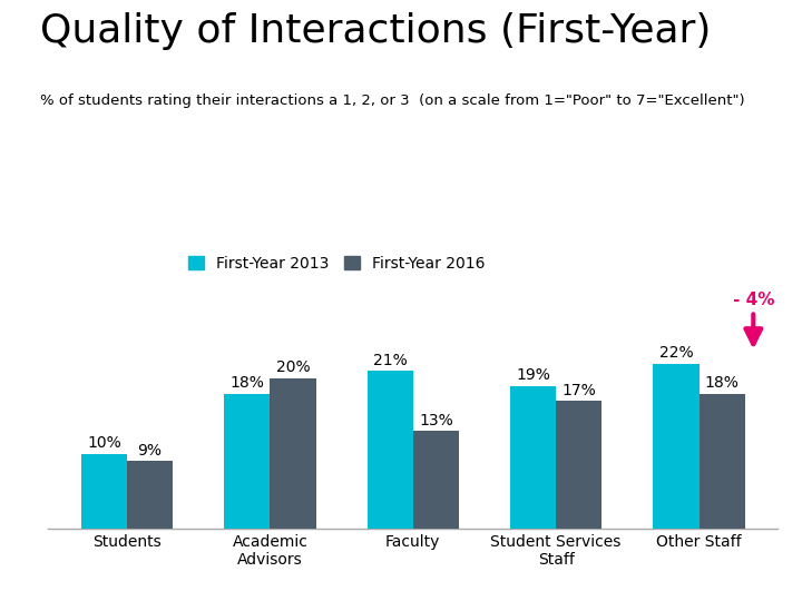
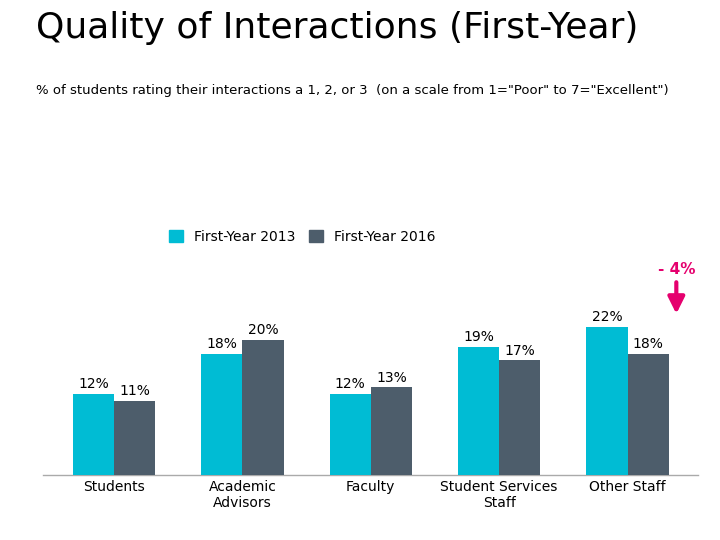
First-Year 2013/Students: 10% -> 12%
First-Year 2016/Students: 9% -> 11%
First-Year 2013/Faculty: 21% -> 12%
